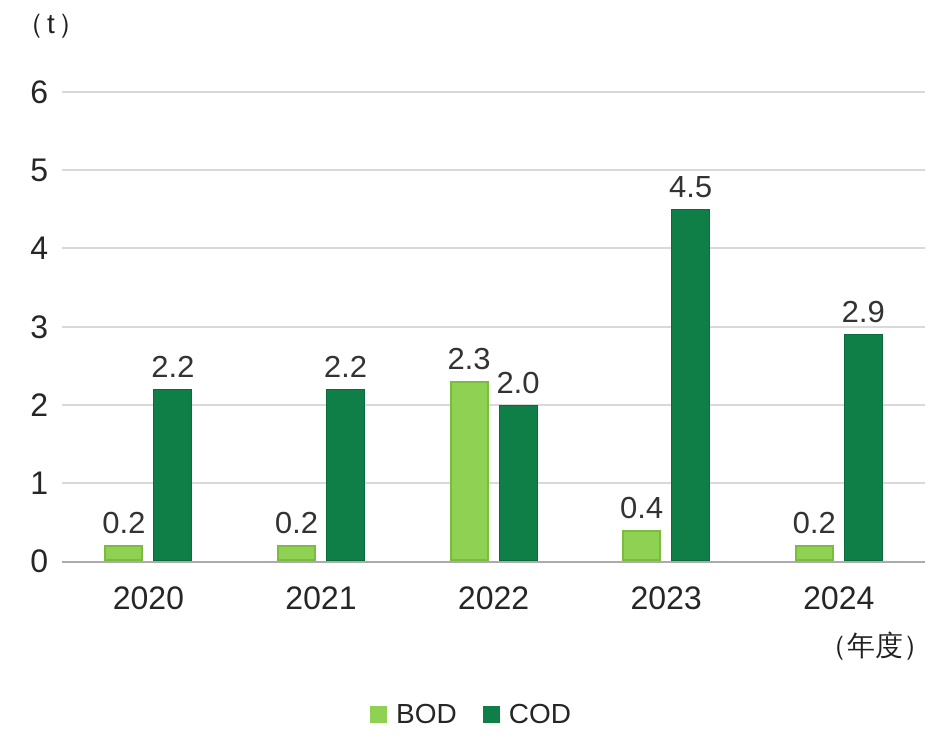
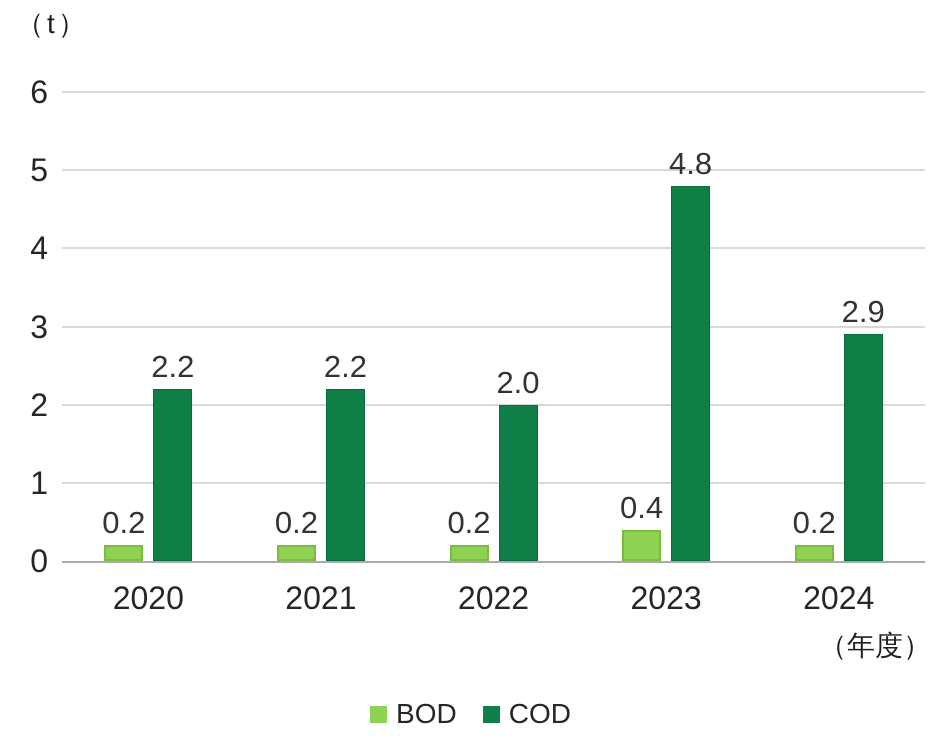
BOD/2022: 2.3 -> 0.2
COD/2023: 4.5 -> 4.8
